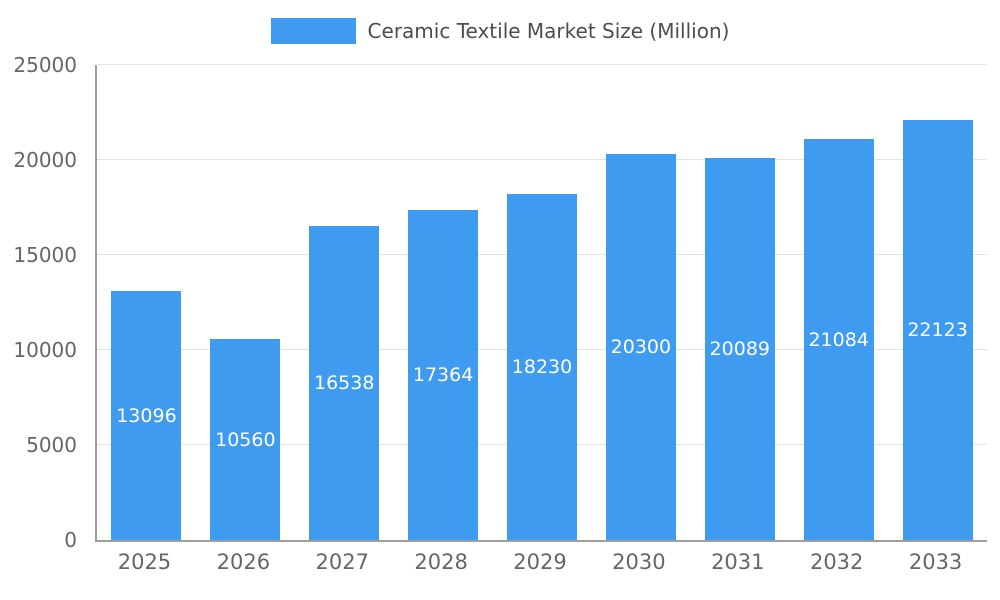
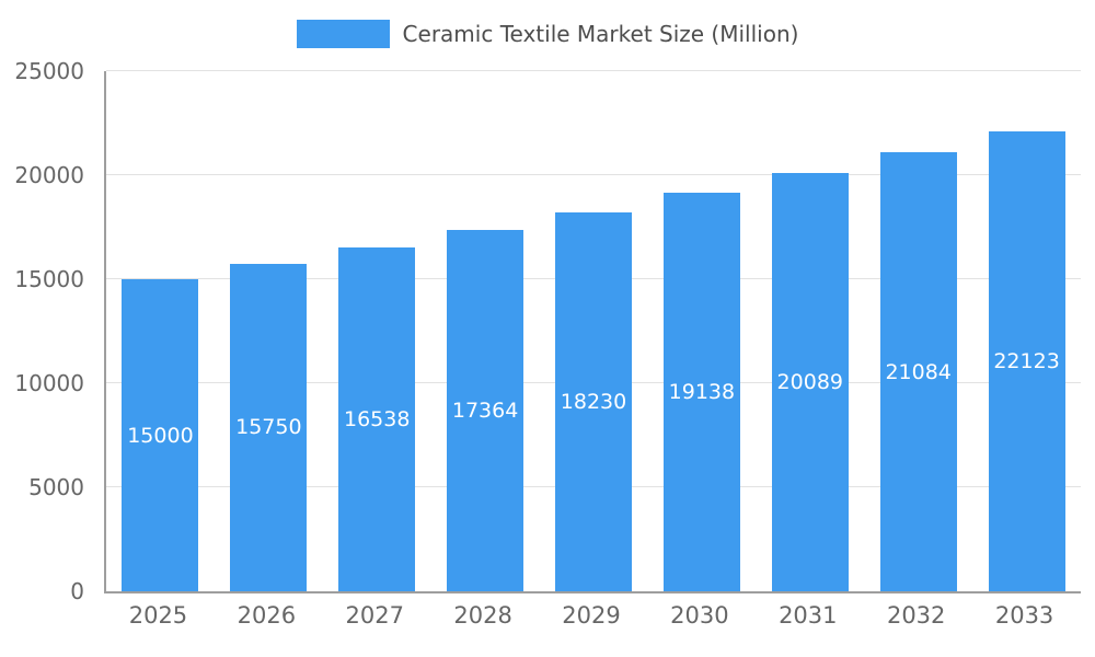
2025: 13096 -> 15000
2026: 10560 -> 15750
2030: 20300 -> 19138
